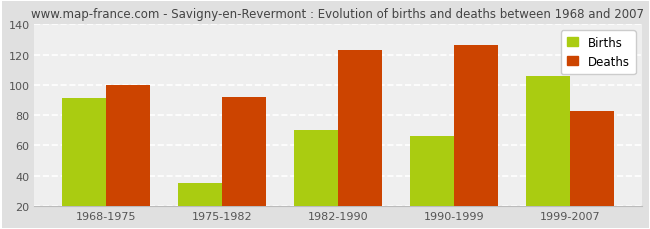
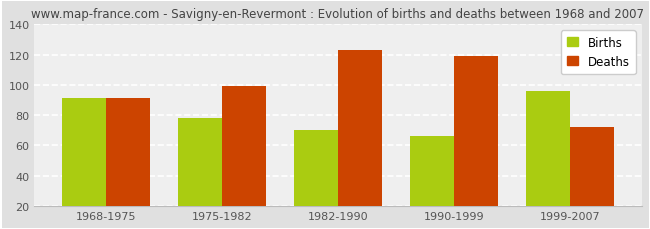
Deaths/1968-1975: 100 -> 91
Births/1975-1982: 35 -> 78
Deaths/1975-1982: 92 -> 99
Deaths/1990-1999: 126 -> 119
Births/1999-2007: 106 -> 96
Deaths/1999-2007: 83 -> 72
